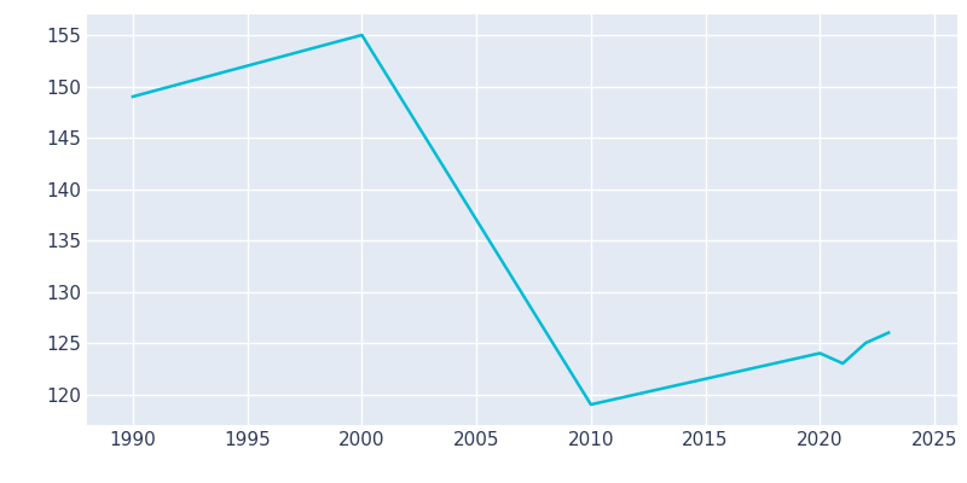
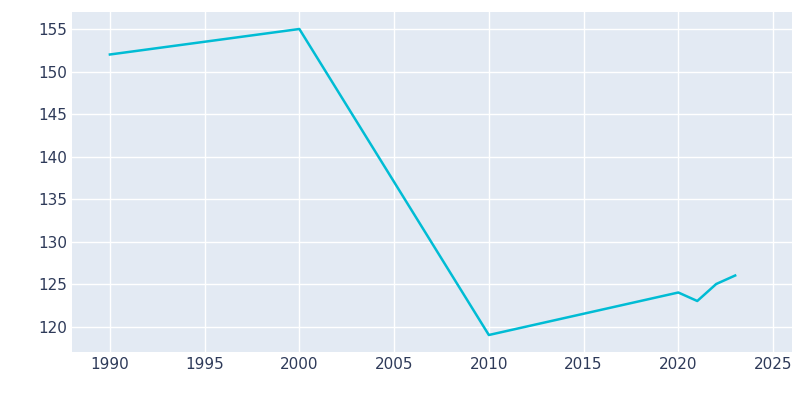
1990: 149 -> 152
